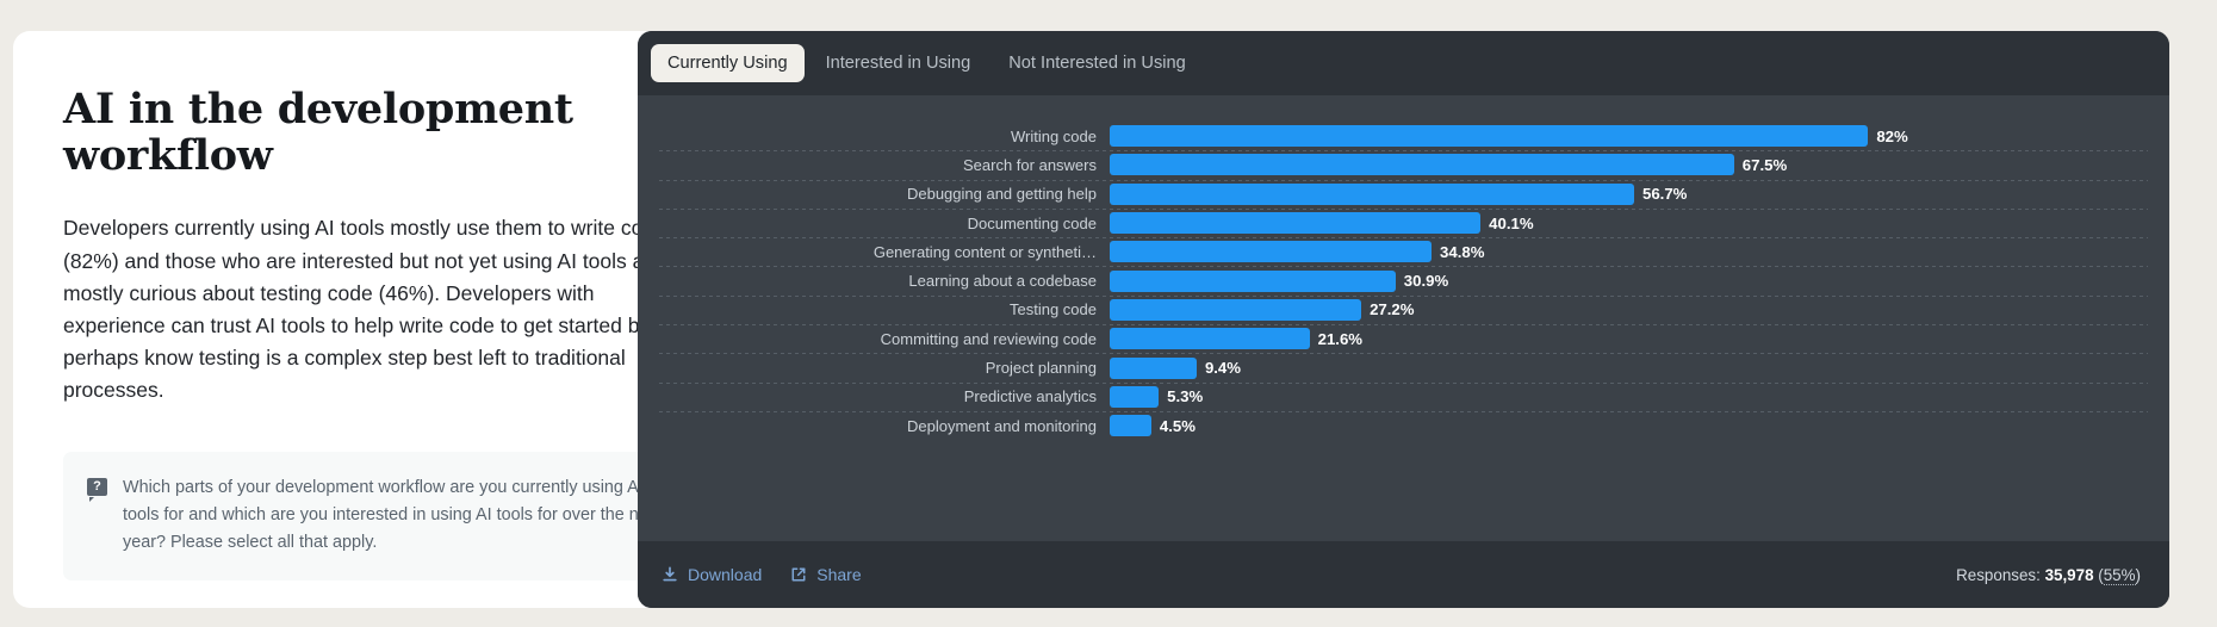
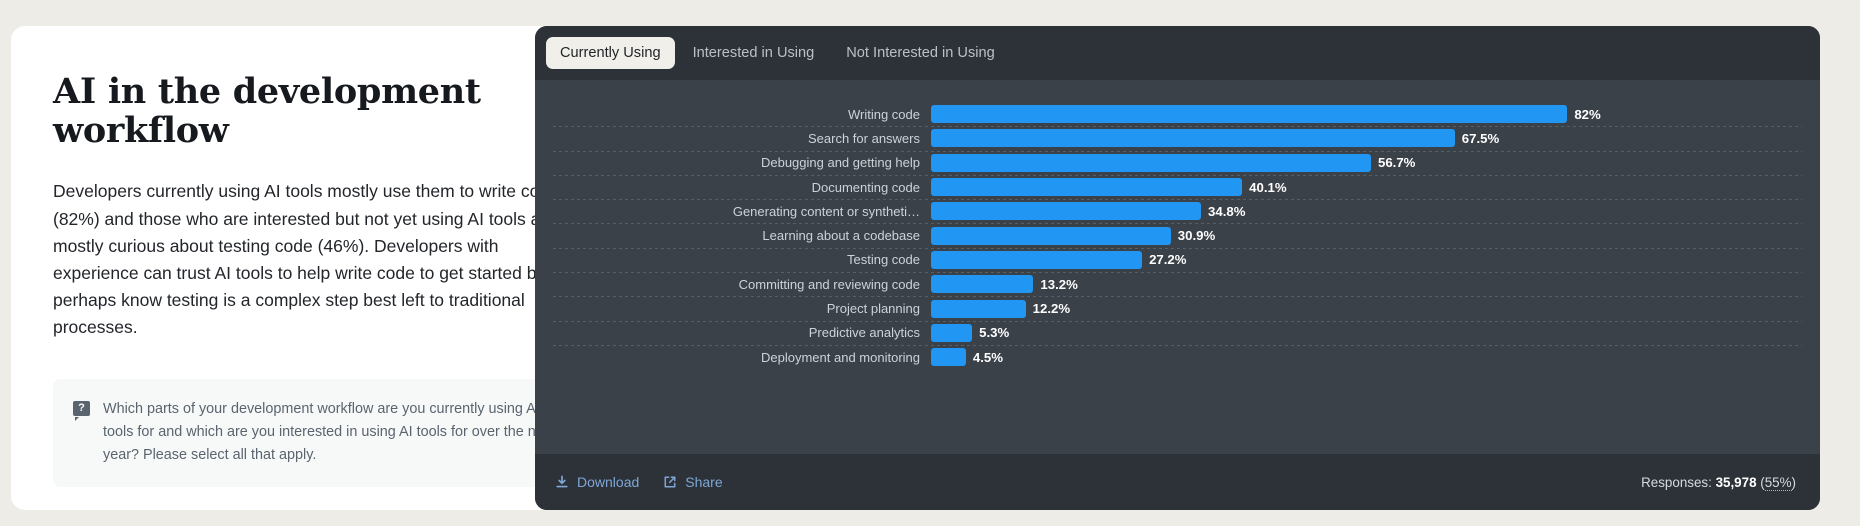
Committing and reviewing code: 21.6% -> 13.2%
Project planning: 9.4% -> 12.2%
